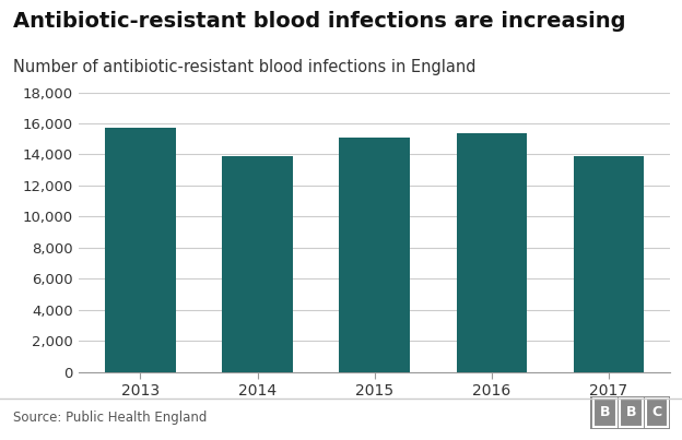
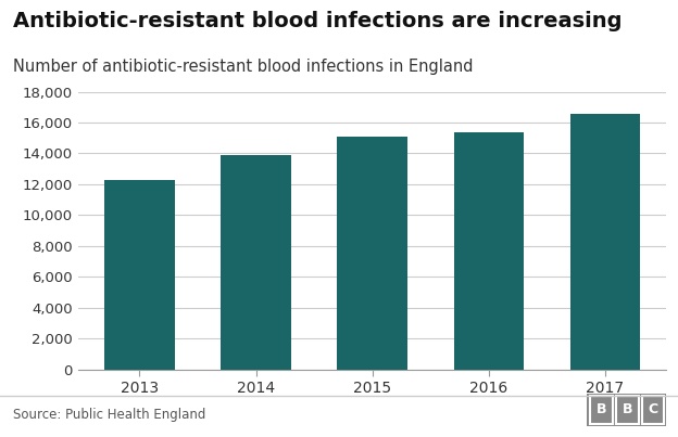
2013: 15,700 -> 12,300
2017: 13,900 -> 16,600
